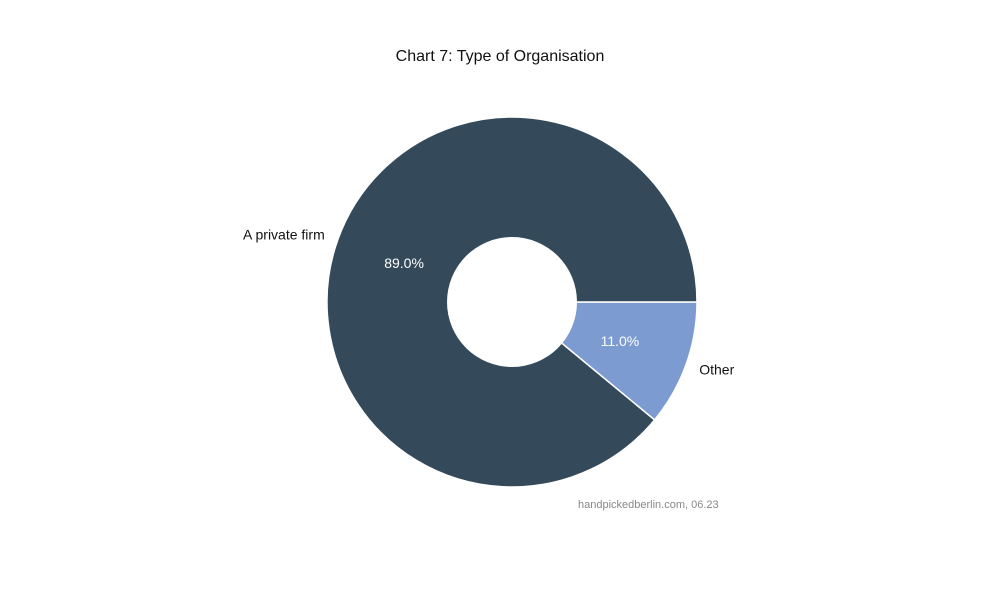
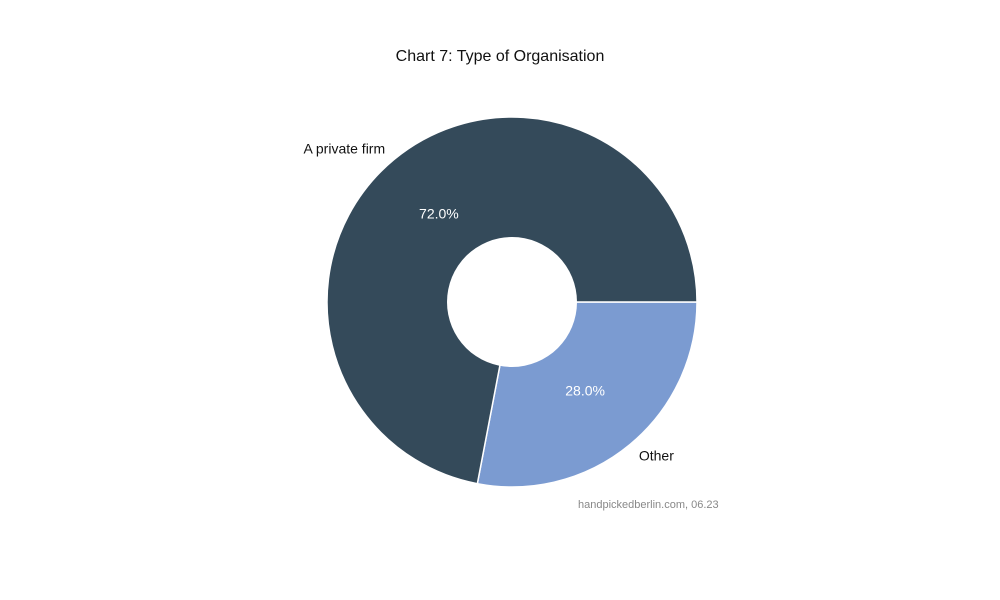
Other: 11.0% -> 28.0%
A private firm: 89.0% -> 72.0%
